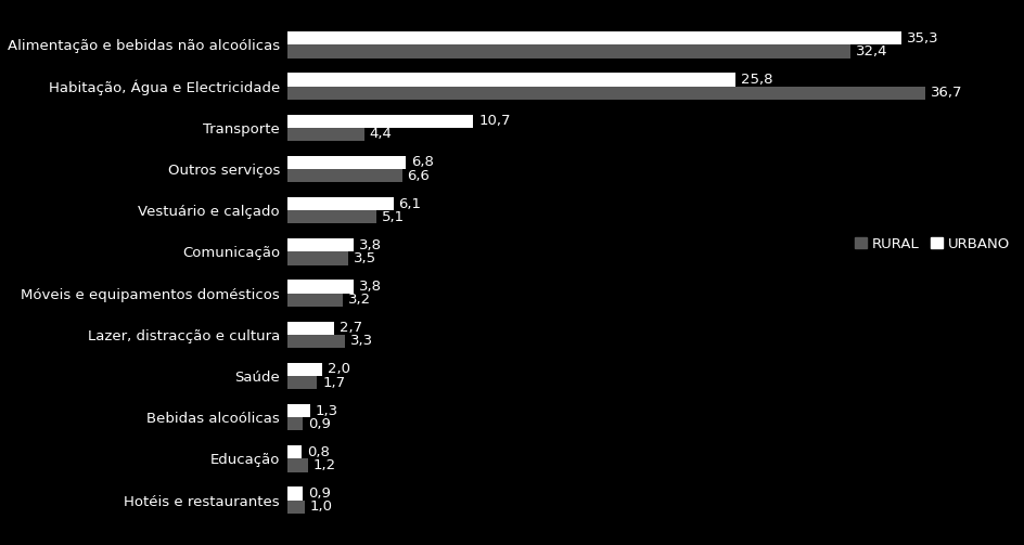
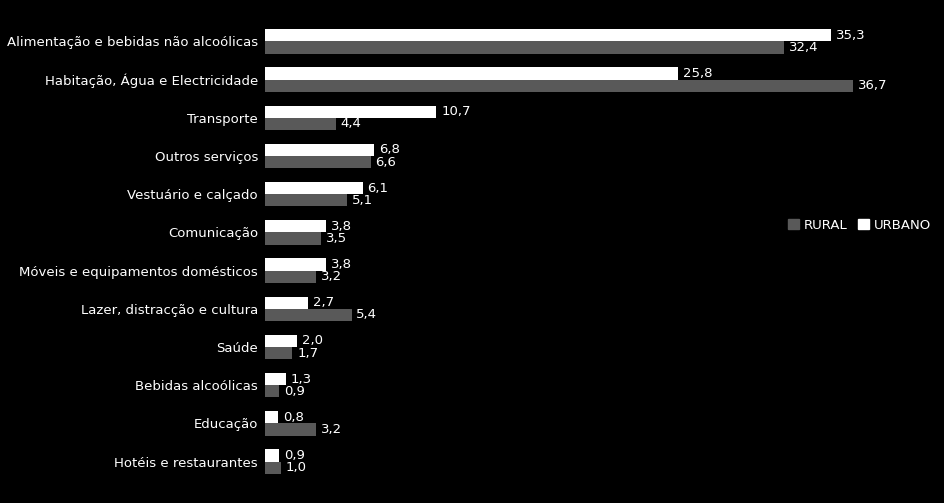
RURAL/Lazer, distracção e cultura: 3,3 -> 5,4
RURAL/Educação: 1,2 -> 3,2
